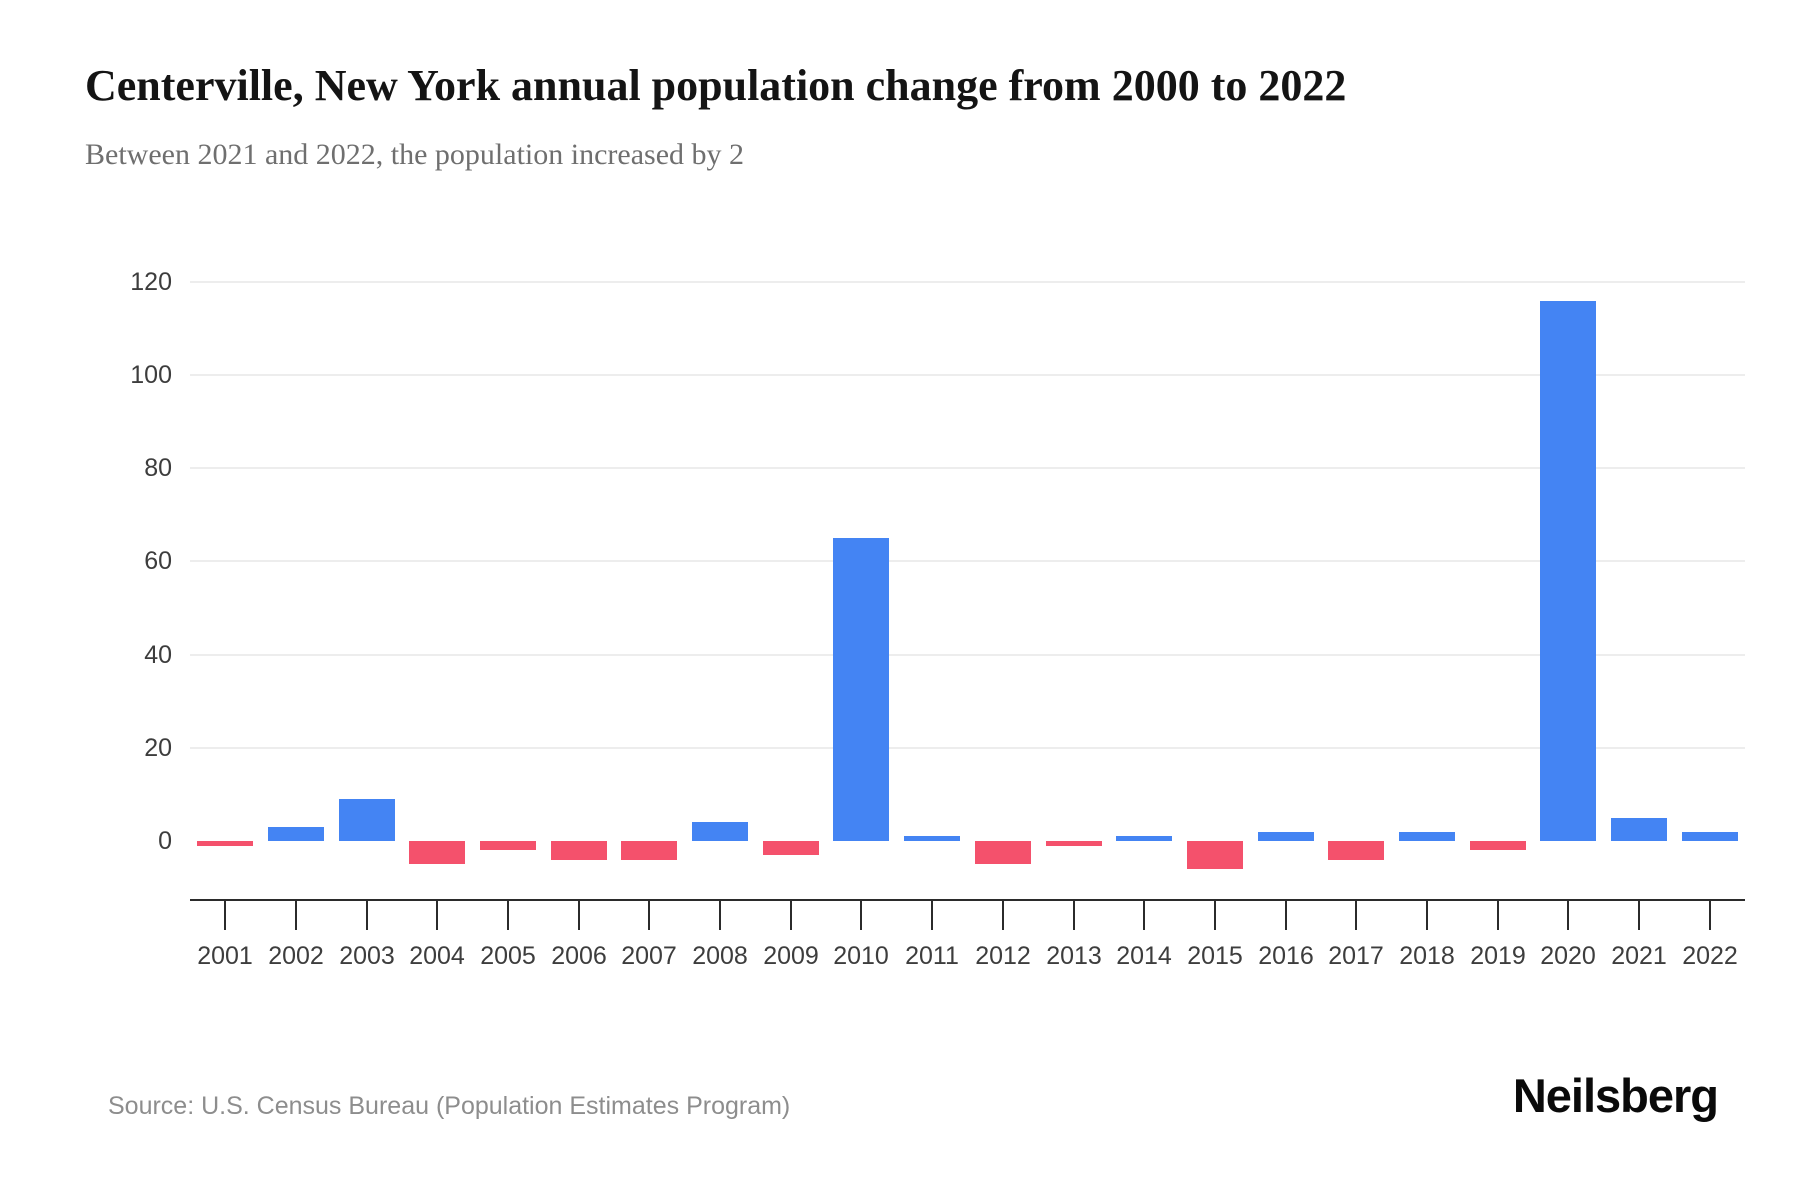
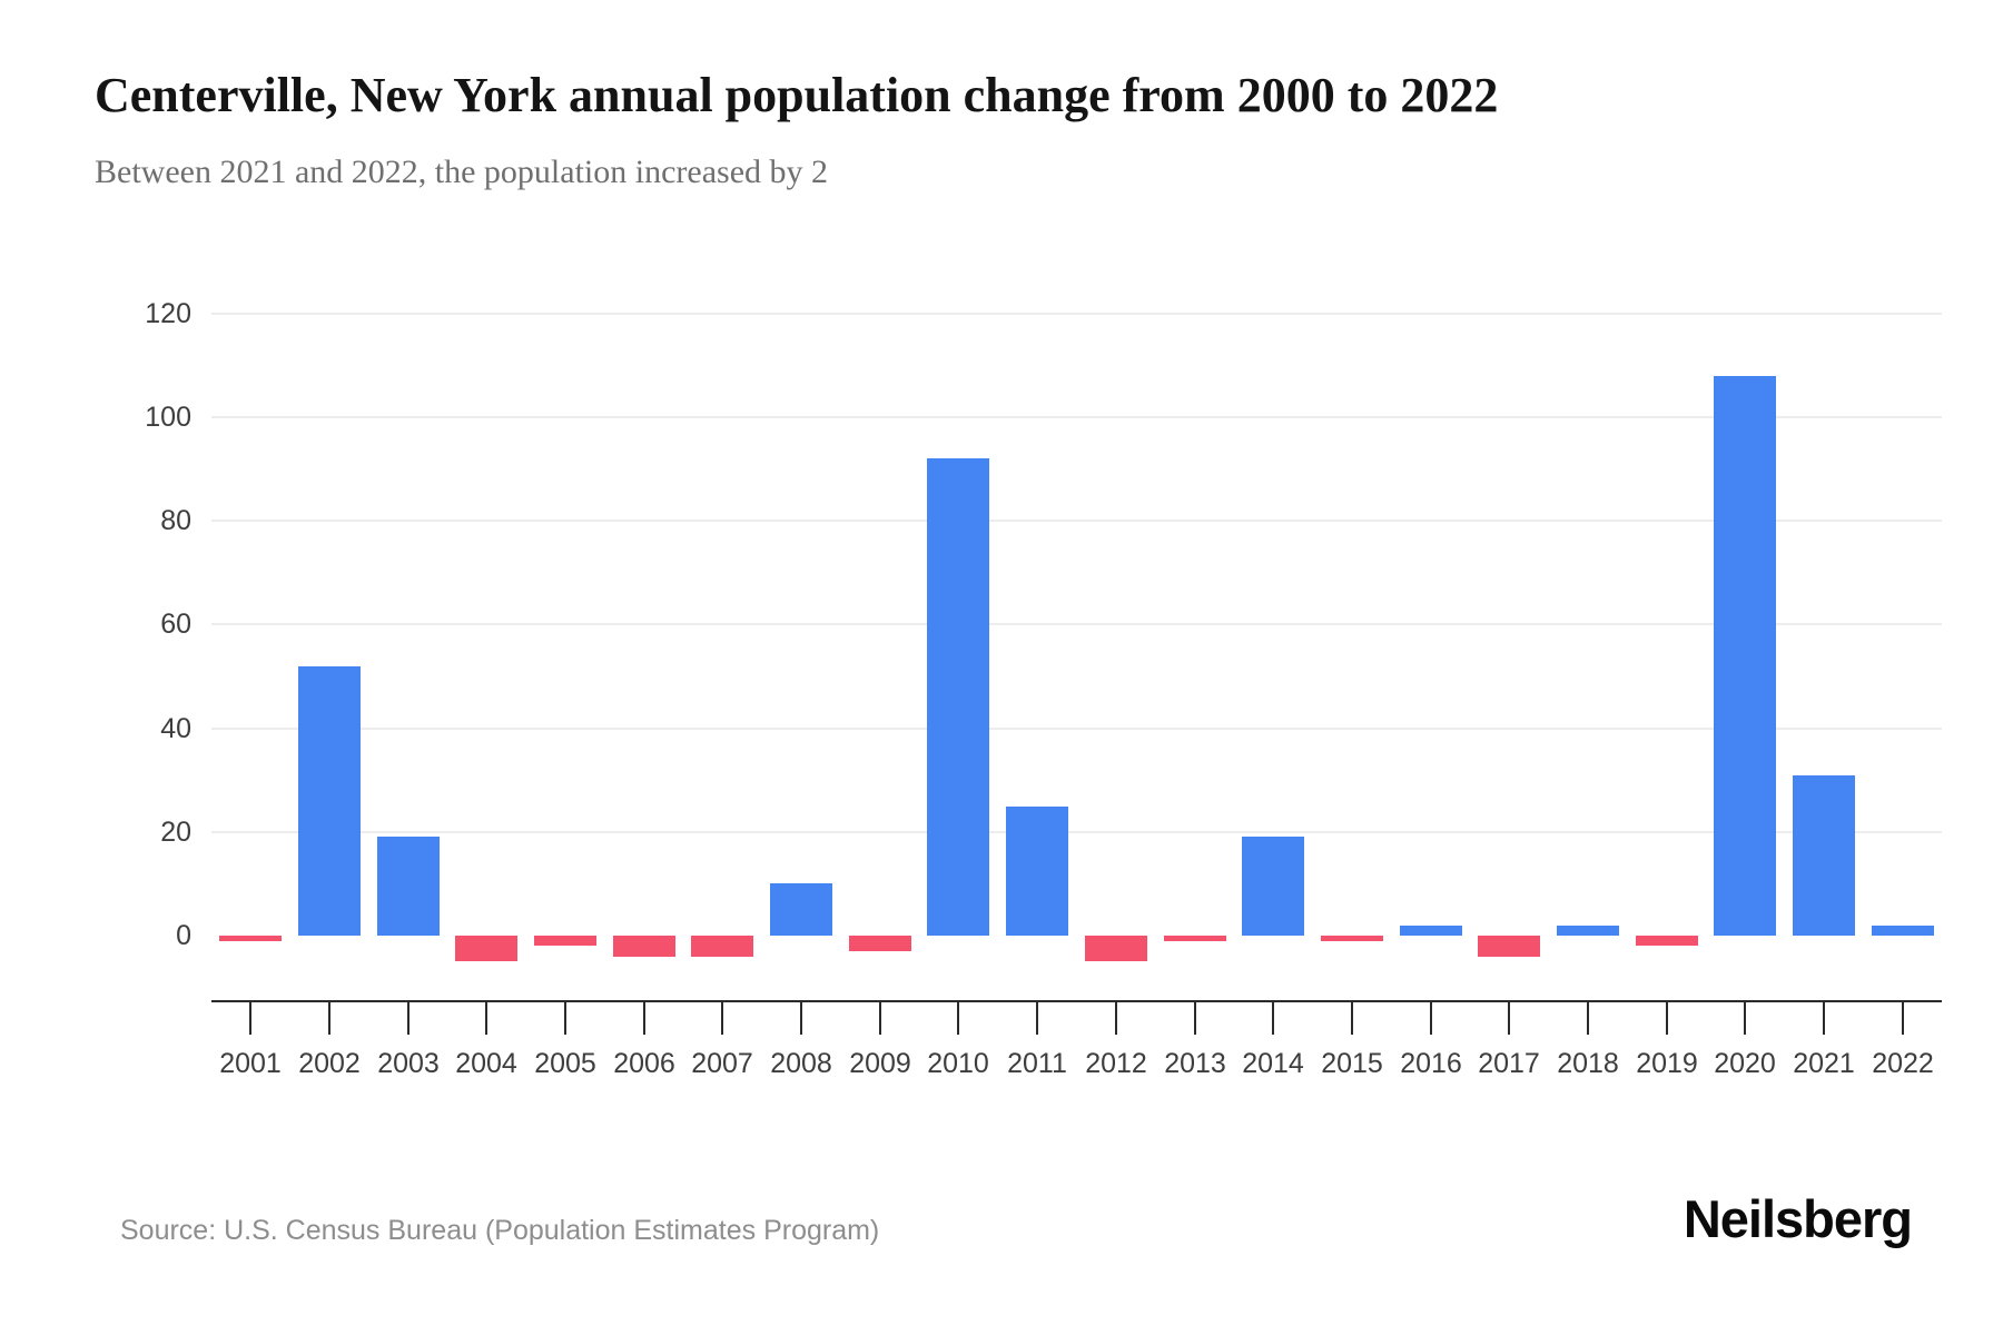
2002: 3 -> 52
2003: 9 -> 19
2008: 4 -> 10
2010: 65 -> 92
2011: 1 -> 25
2014: 1 -> 19
2015: -6 -> -1
2020: 116 -> 108
2021: 5 -> 31
